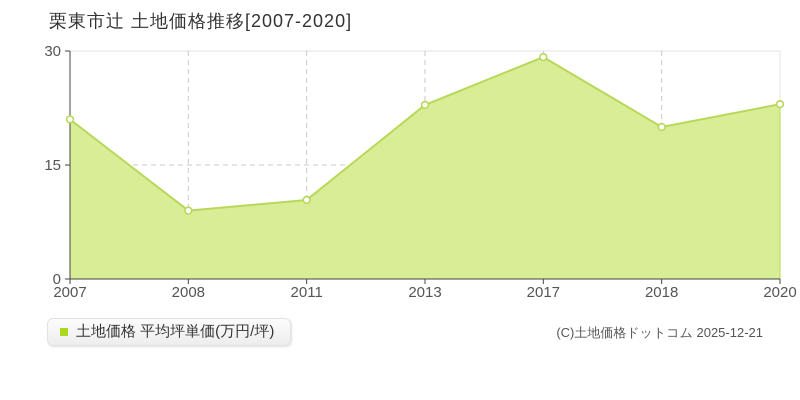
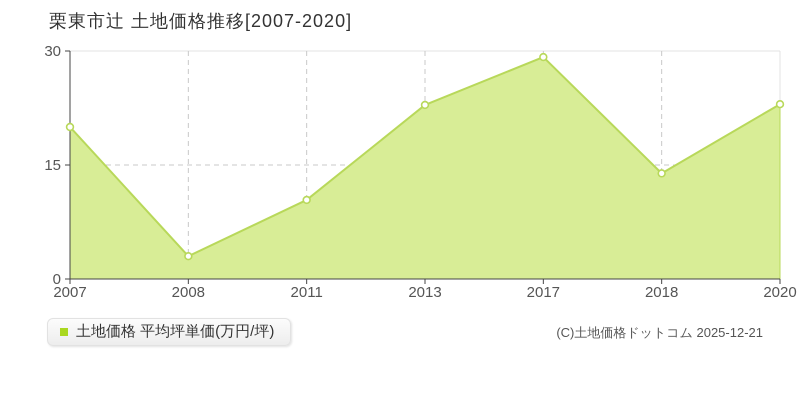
2007: 21 -> 20
2008: 9 -> 3
2018: 20 -> 14
